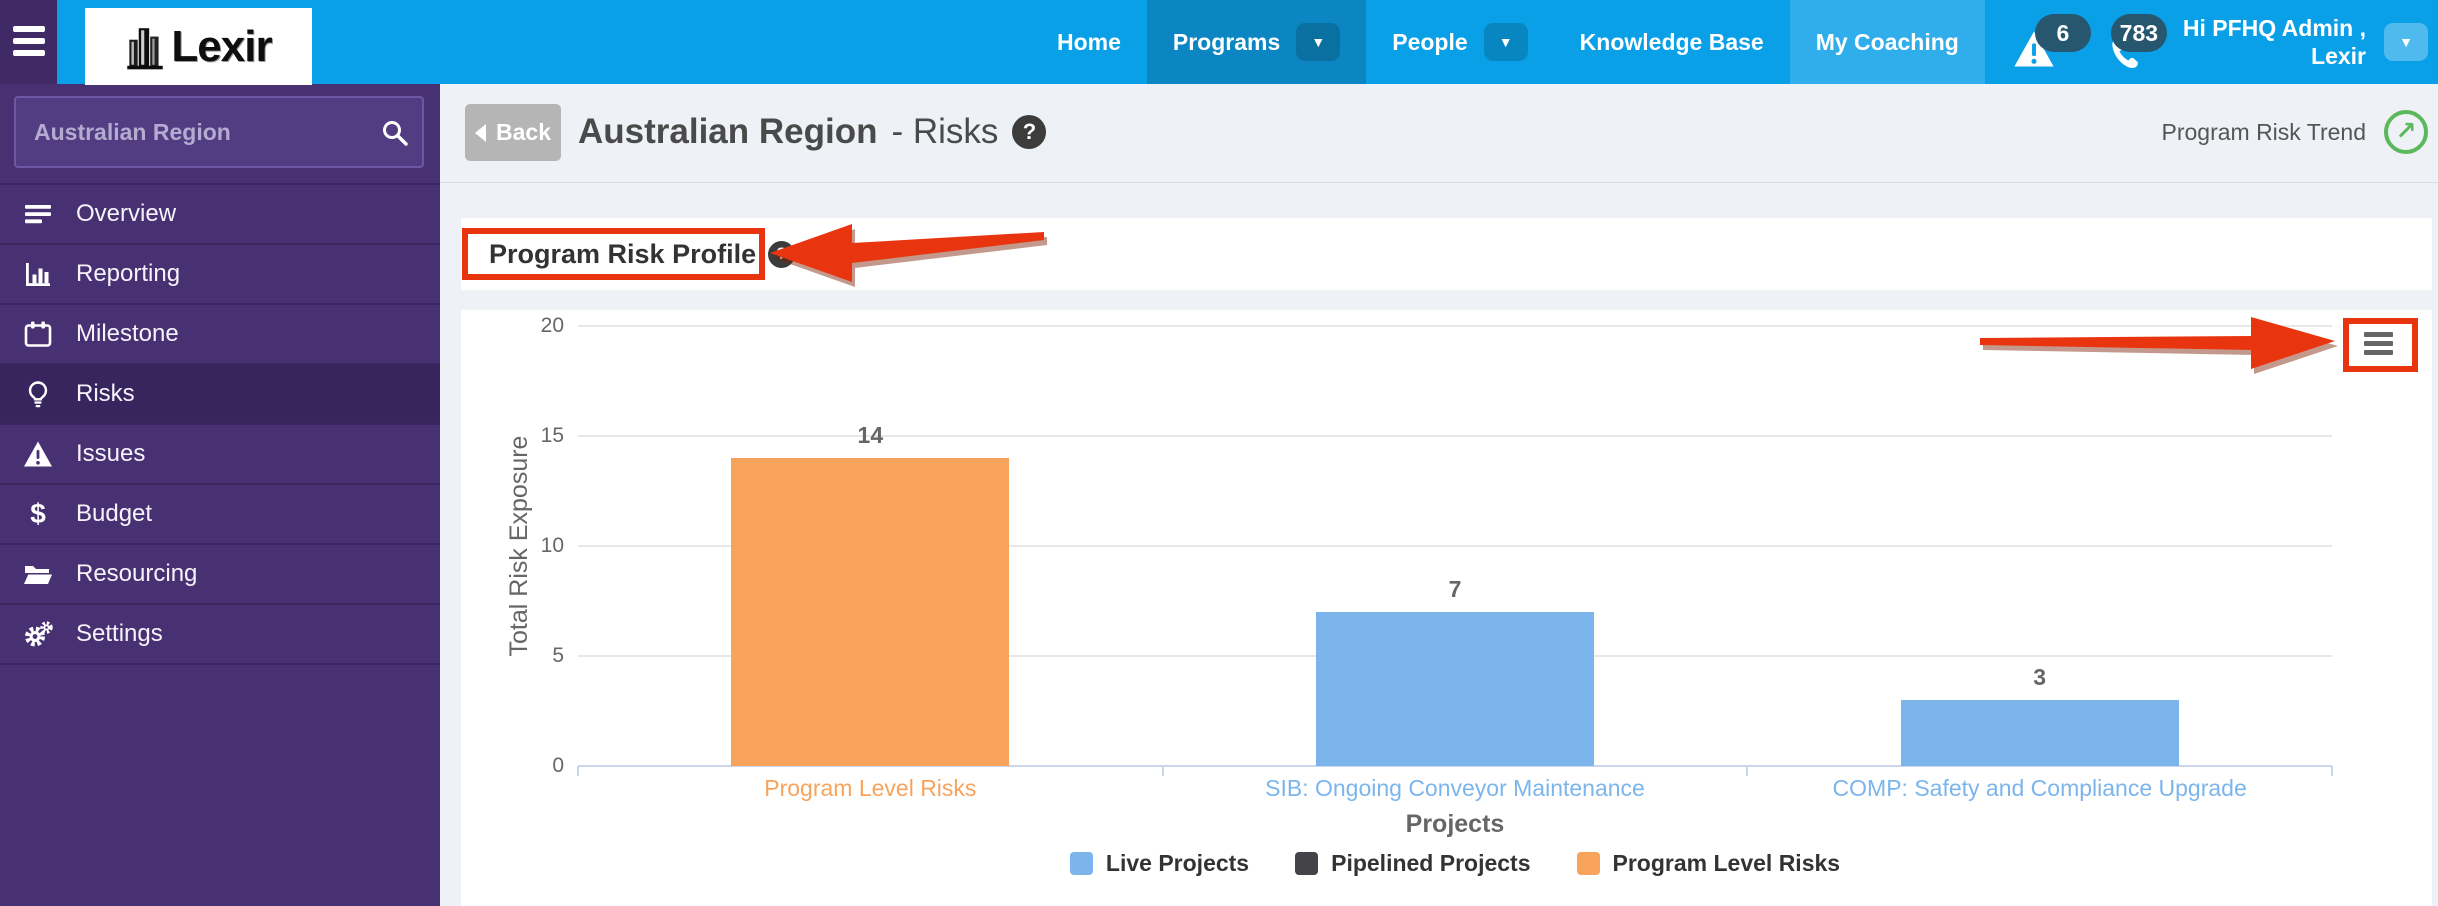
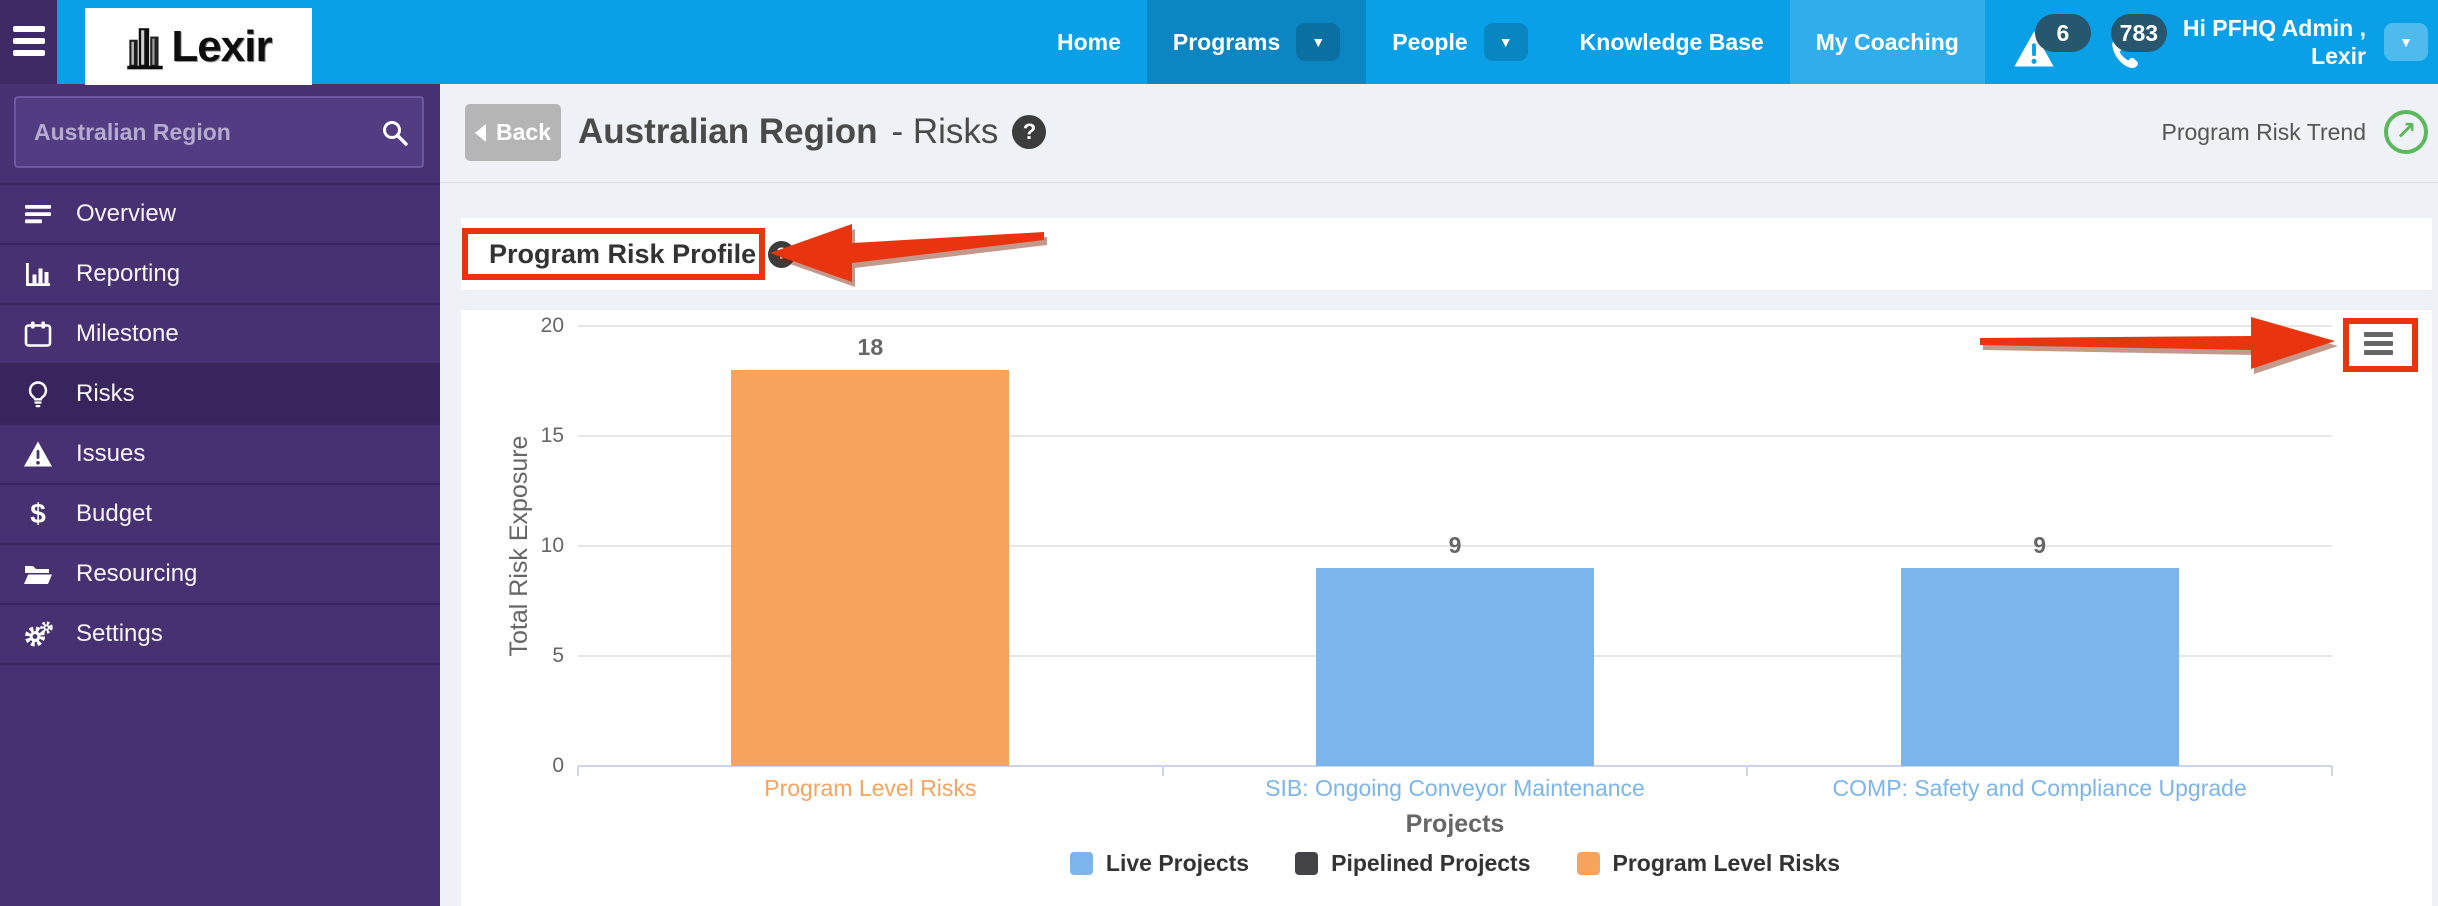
Program Level Risks: 14 -> 18
SIB: Ongoing Conveyor Maintenance: 7 -> 9
COMP: Safety and Compliance Upgrade: 3 -> 9
